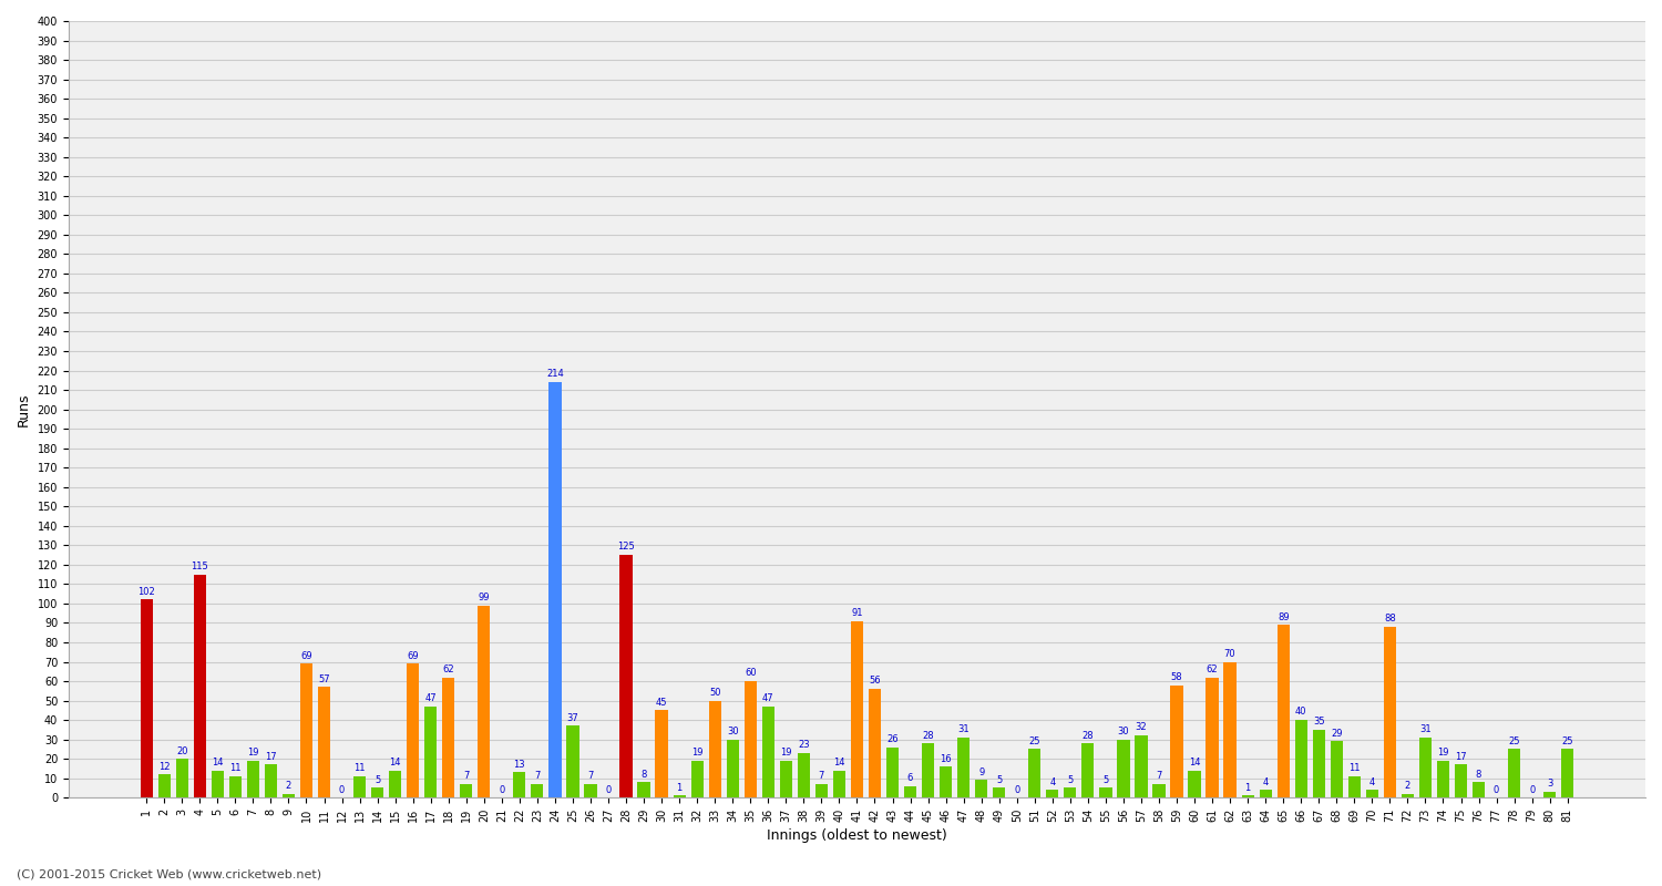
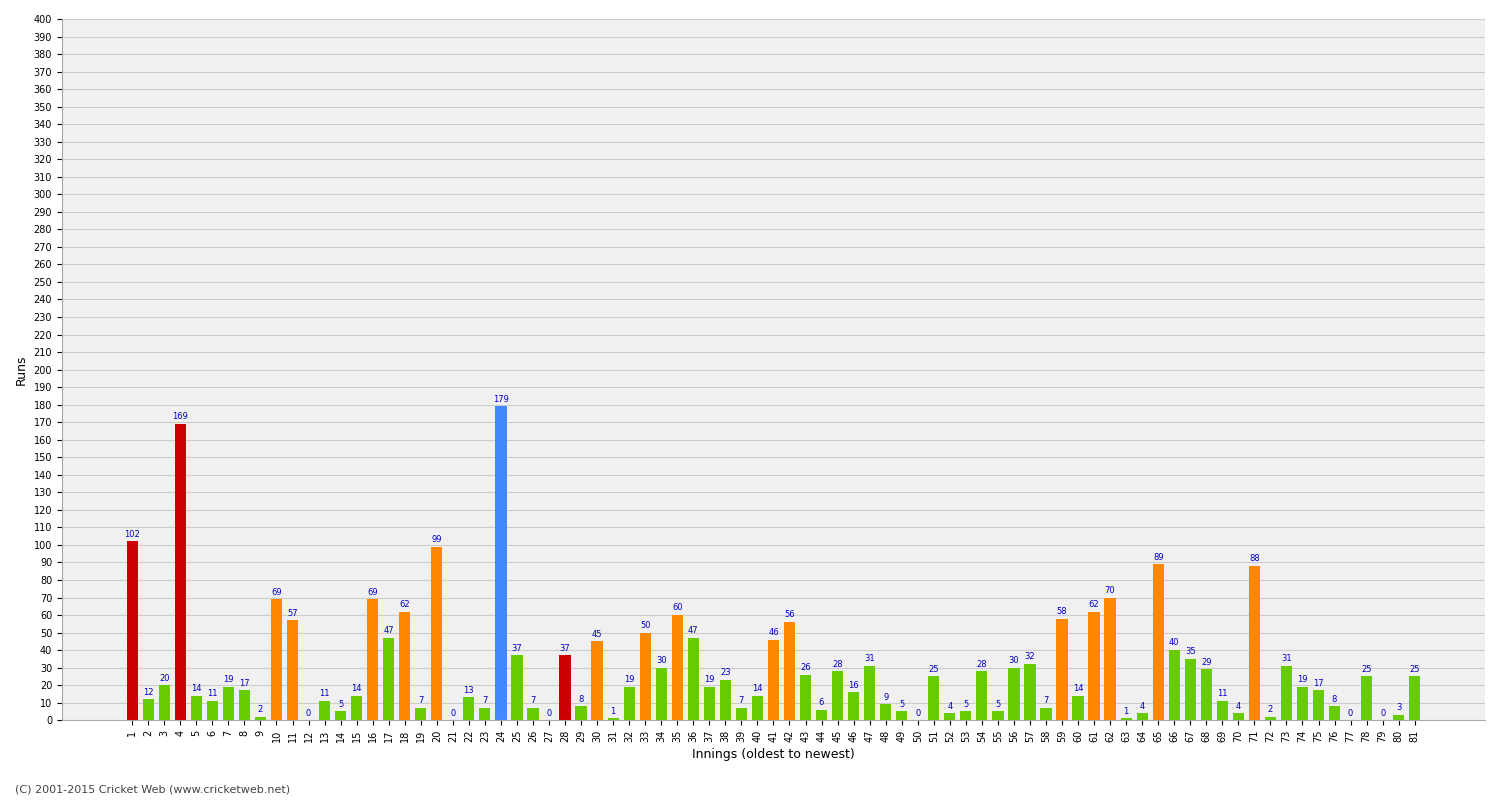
4: 115 -> 169
24: 214 -> 179
28: 125 -> 37
41: 91 -> 46
